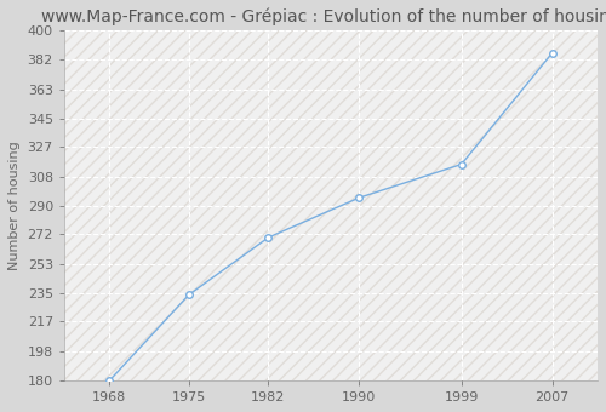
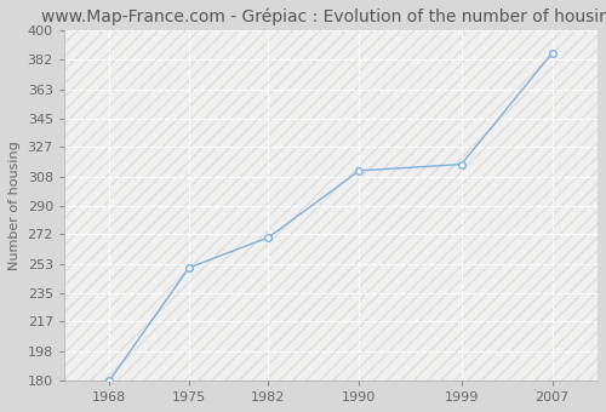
1975: 234 -> 251
1990: 295 -> 312
